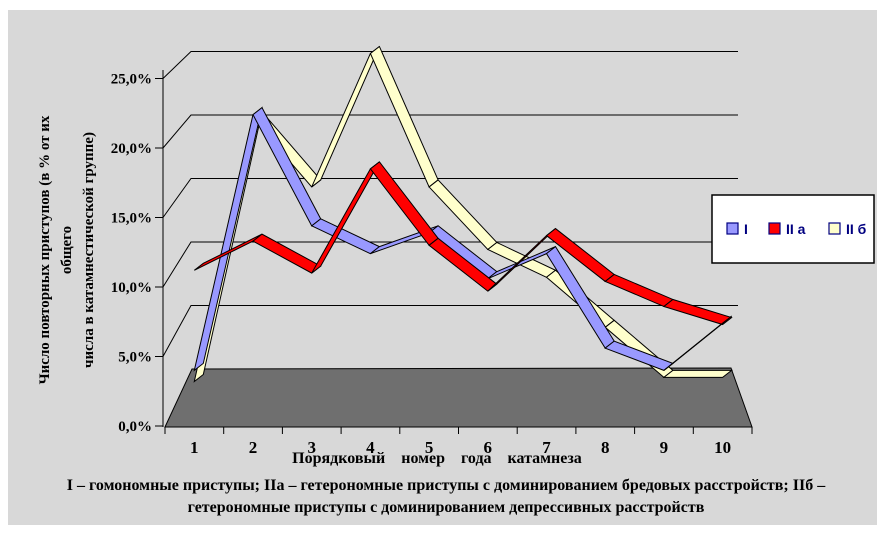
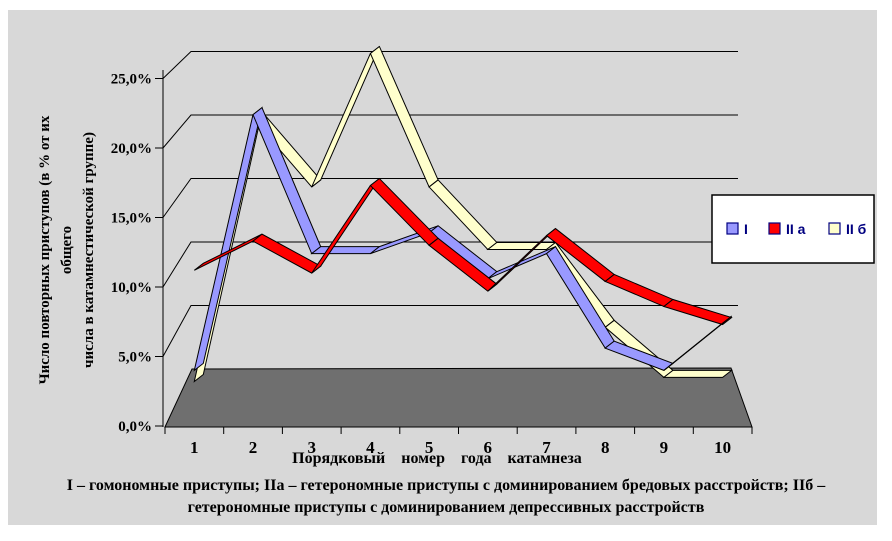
I/3: 14,4% -> 12,4%
II а/4: 18,5% -> 17,3%
II б/7: 10,7% -> 12,7%
